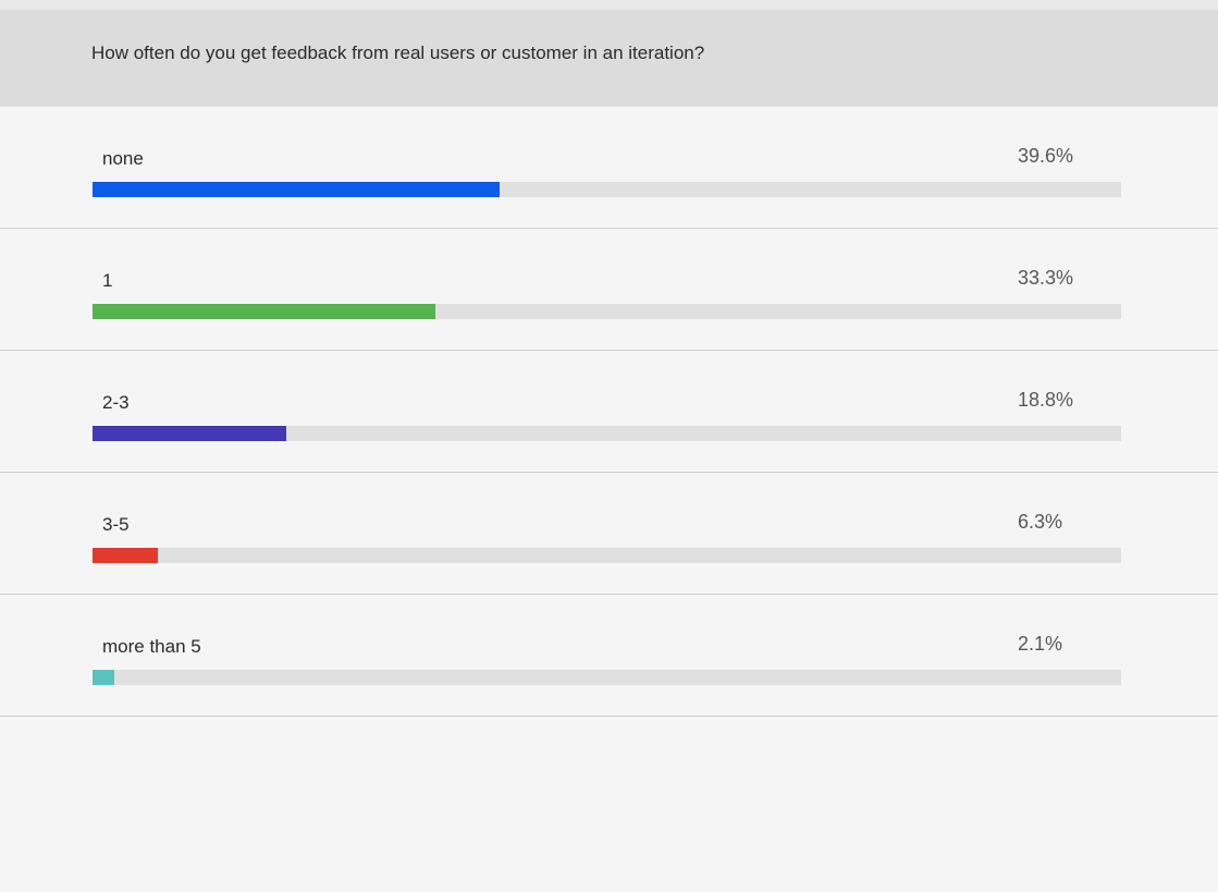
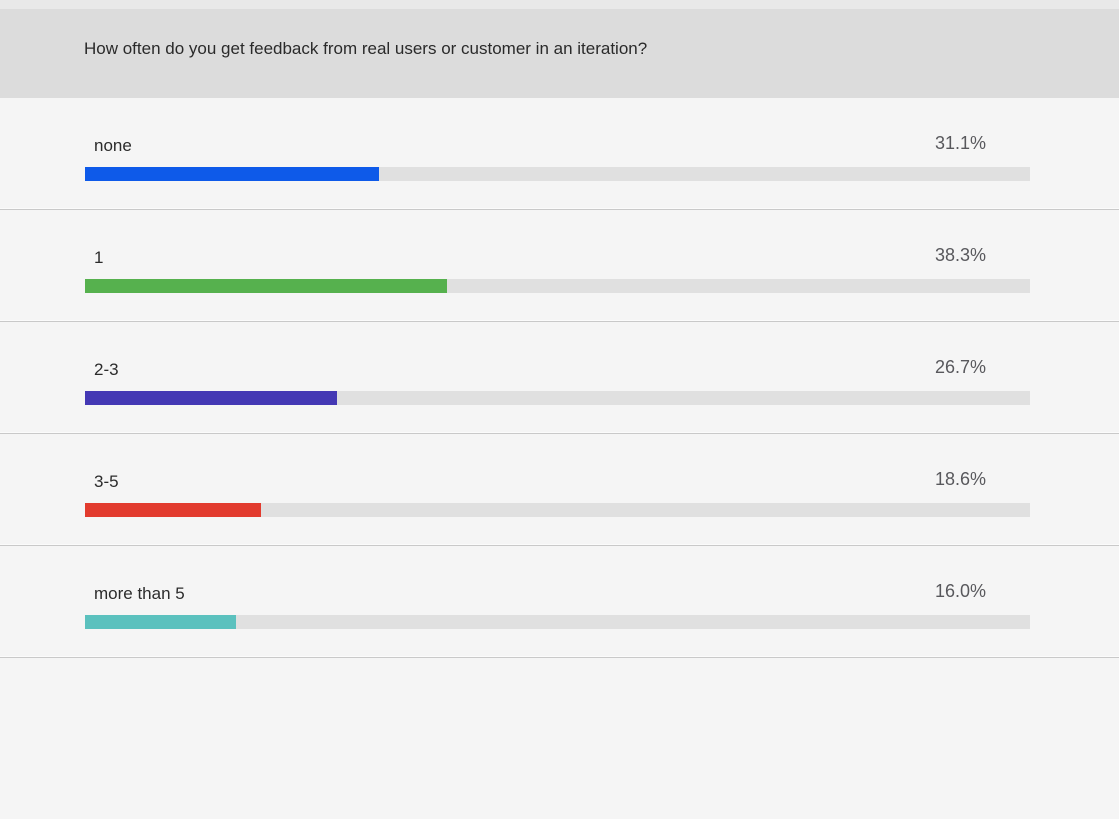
none: 39.6% -> 31.1%
1: 33.3% -> 38.3%
2-3: 18.8% -> 26.7%
3-5: 6.3% -> 18.6%
more than 5: 2.1% -> 16.0%
